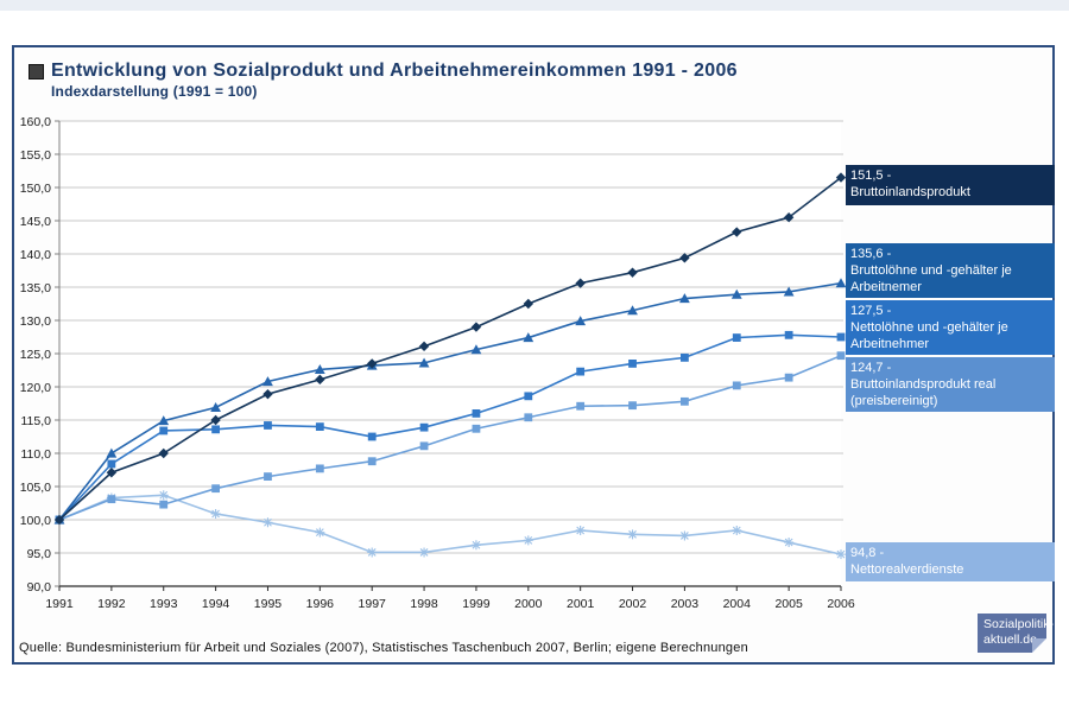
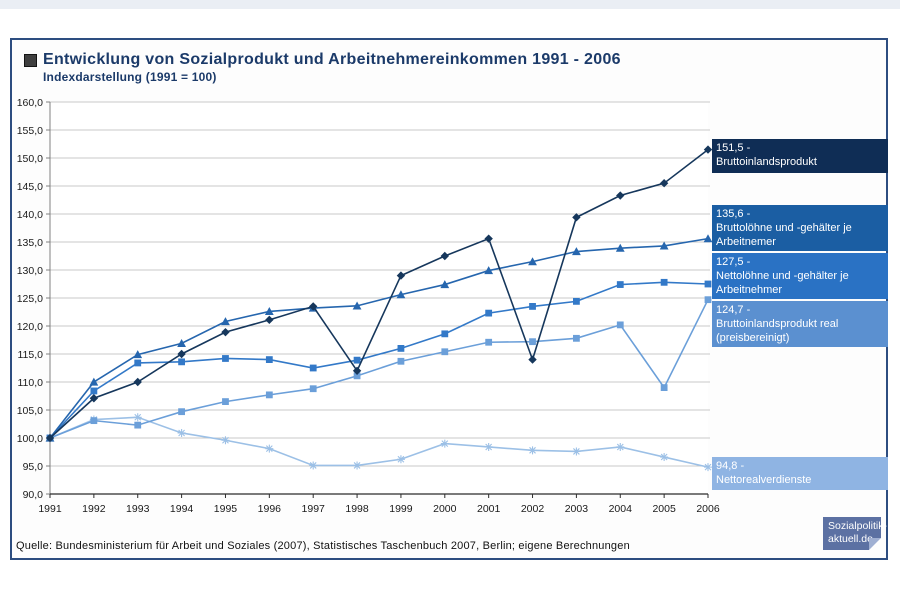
Bruttoinlandsprodukt/1998: 126 -> 112
Nettorealverdienste/2000: 97 -> 99
Bruttoinlandsprodukt/2002: 137 -> 114
Bruttoinlandsprodukt real (preisbereinigt)/2005: 121 -> 109
